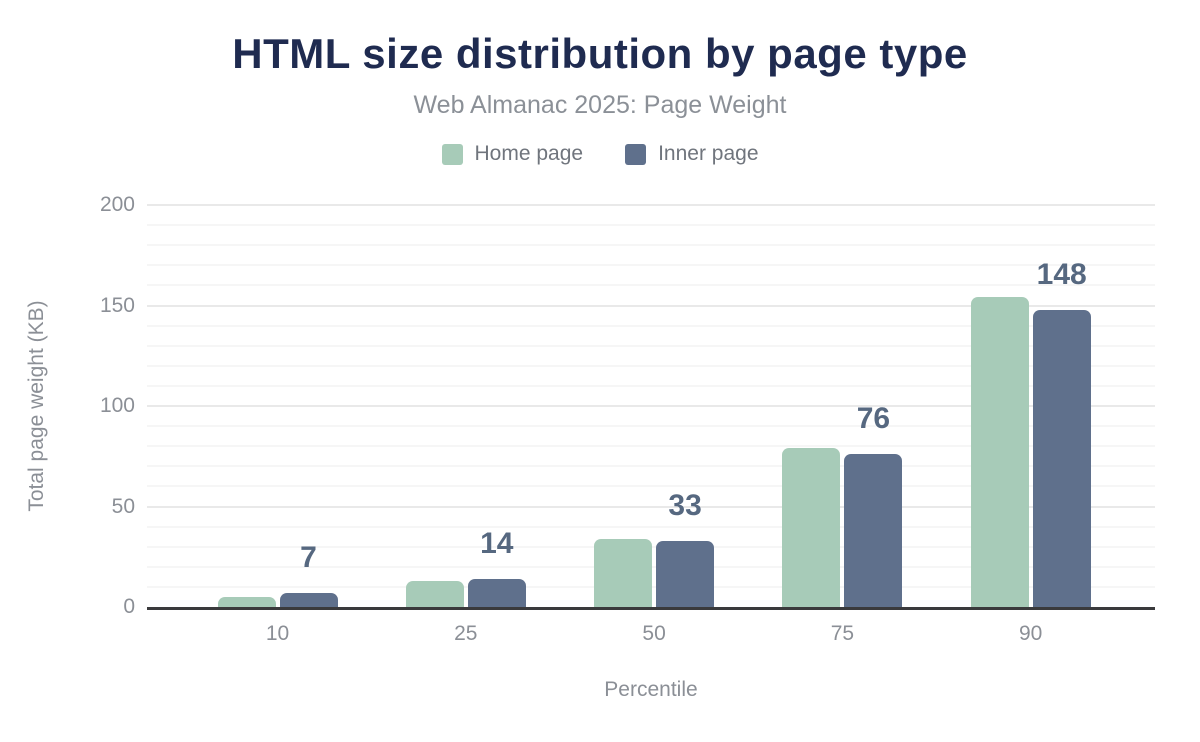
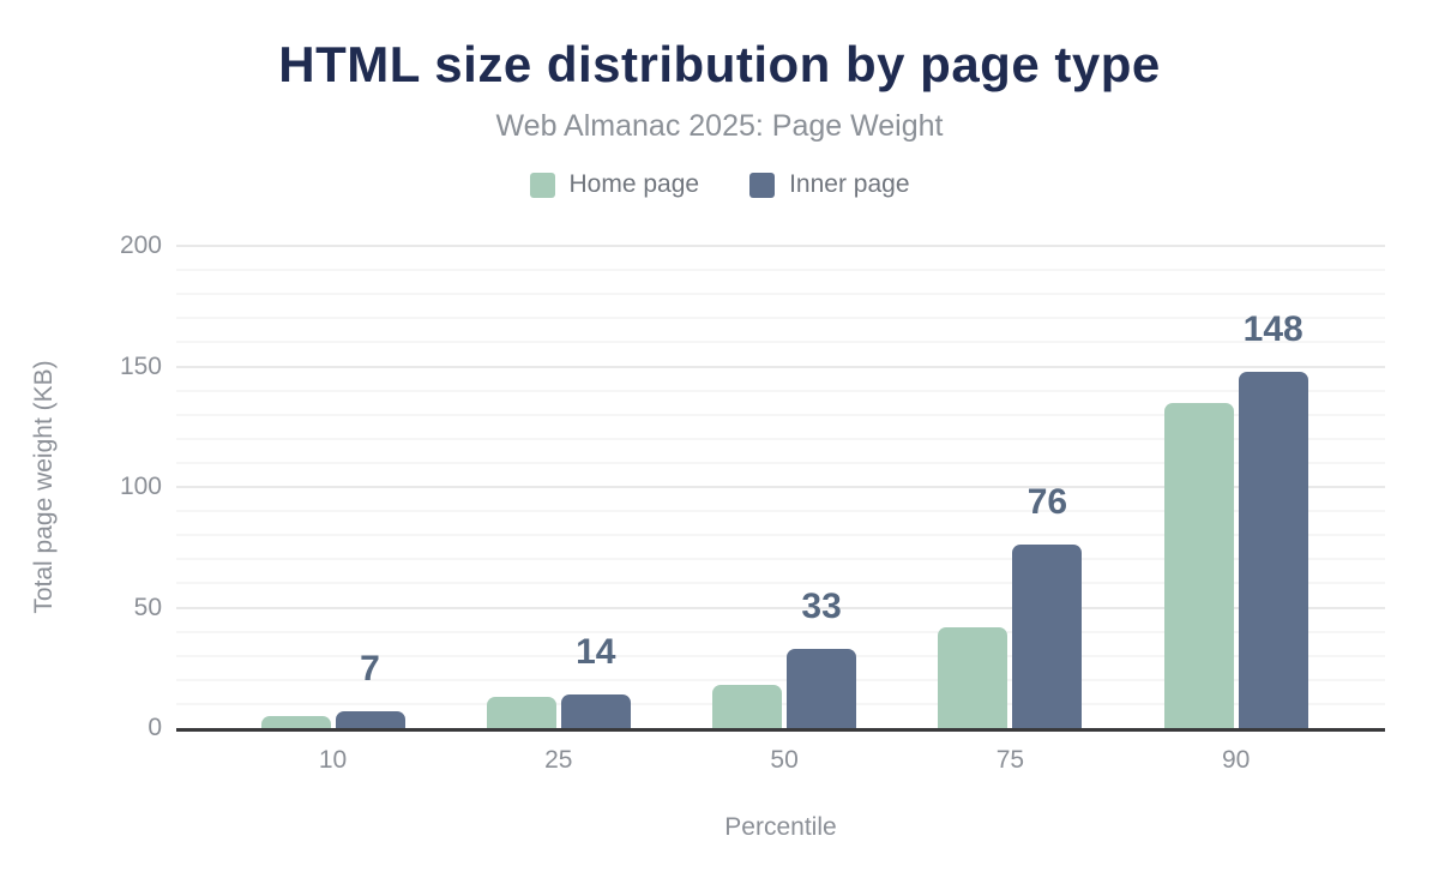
Home page/50: 34 -> 18
Home page/75: 79 -> 42
Home page/90: 154 -> 135
